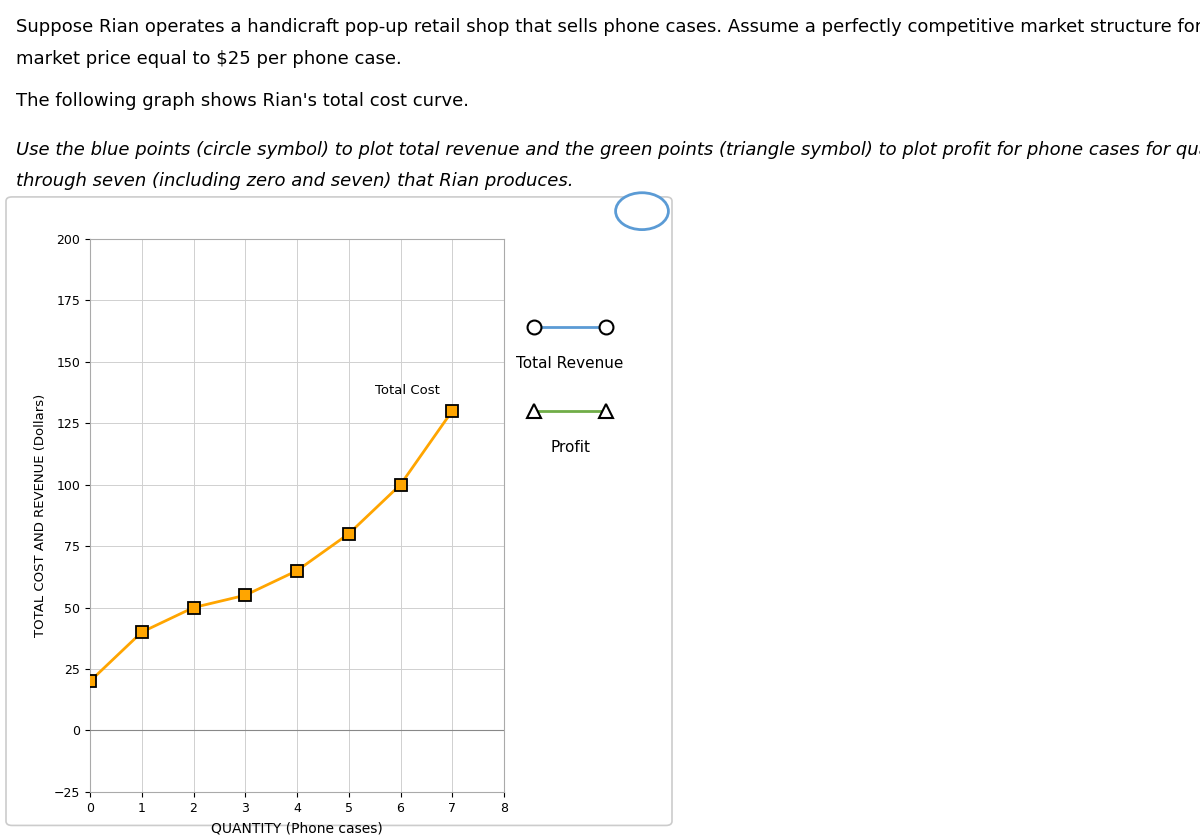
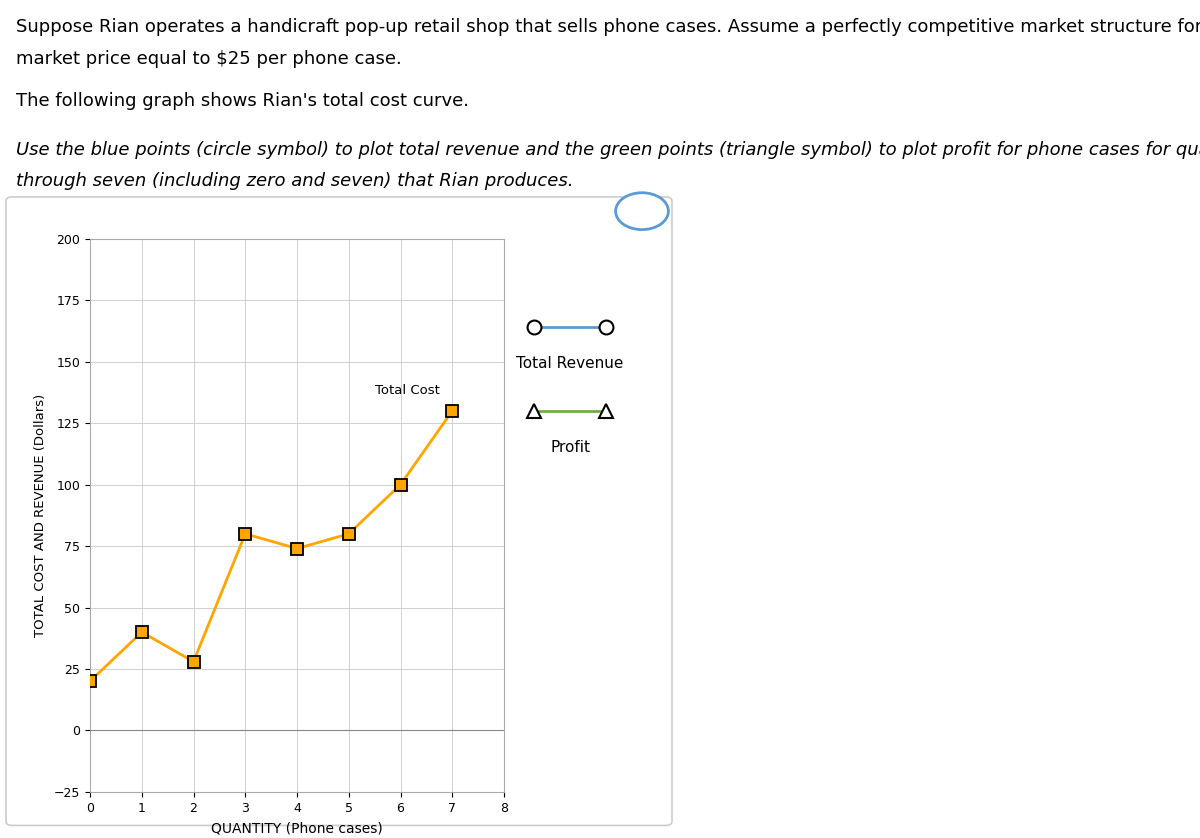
2: 50 -> 28
3: 55 -> 80
4: 65 -> 74
